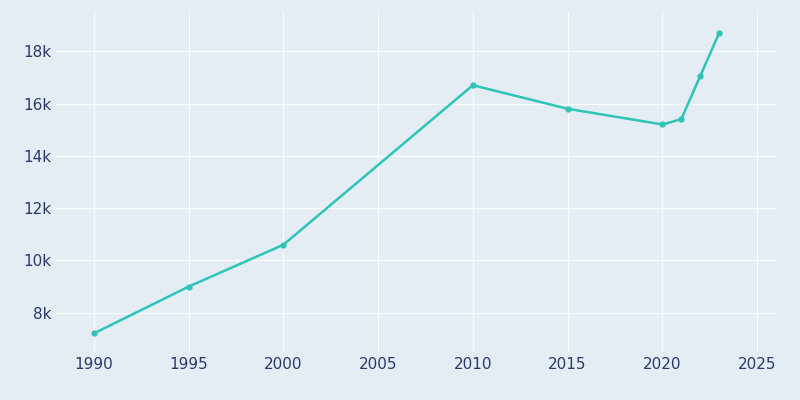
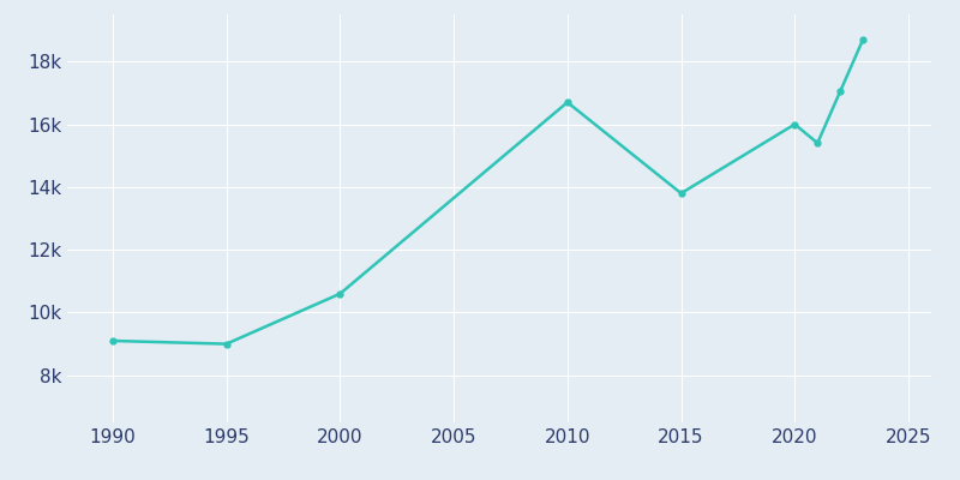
1990: 7.21k -> 9.10k
2015: 15.80k -> 13.80k
2020: 15.20k -> 16.00k
